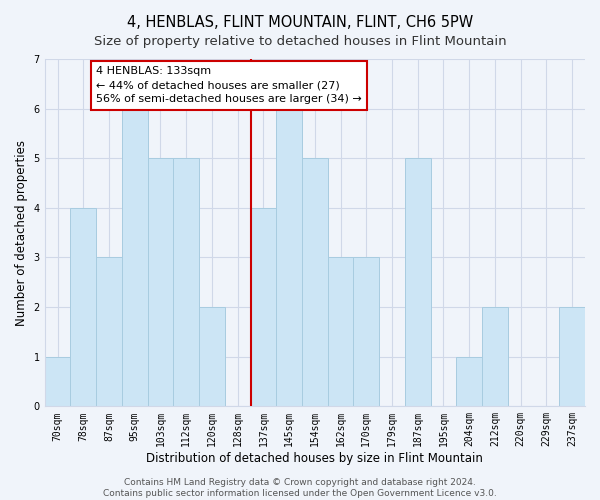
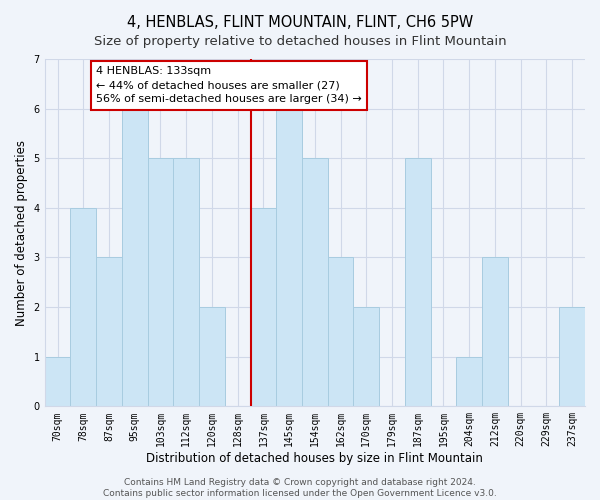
170sqm: 3 -> 2
212sqm: 2 -> 3
